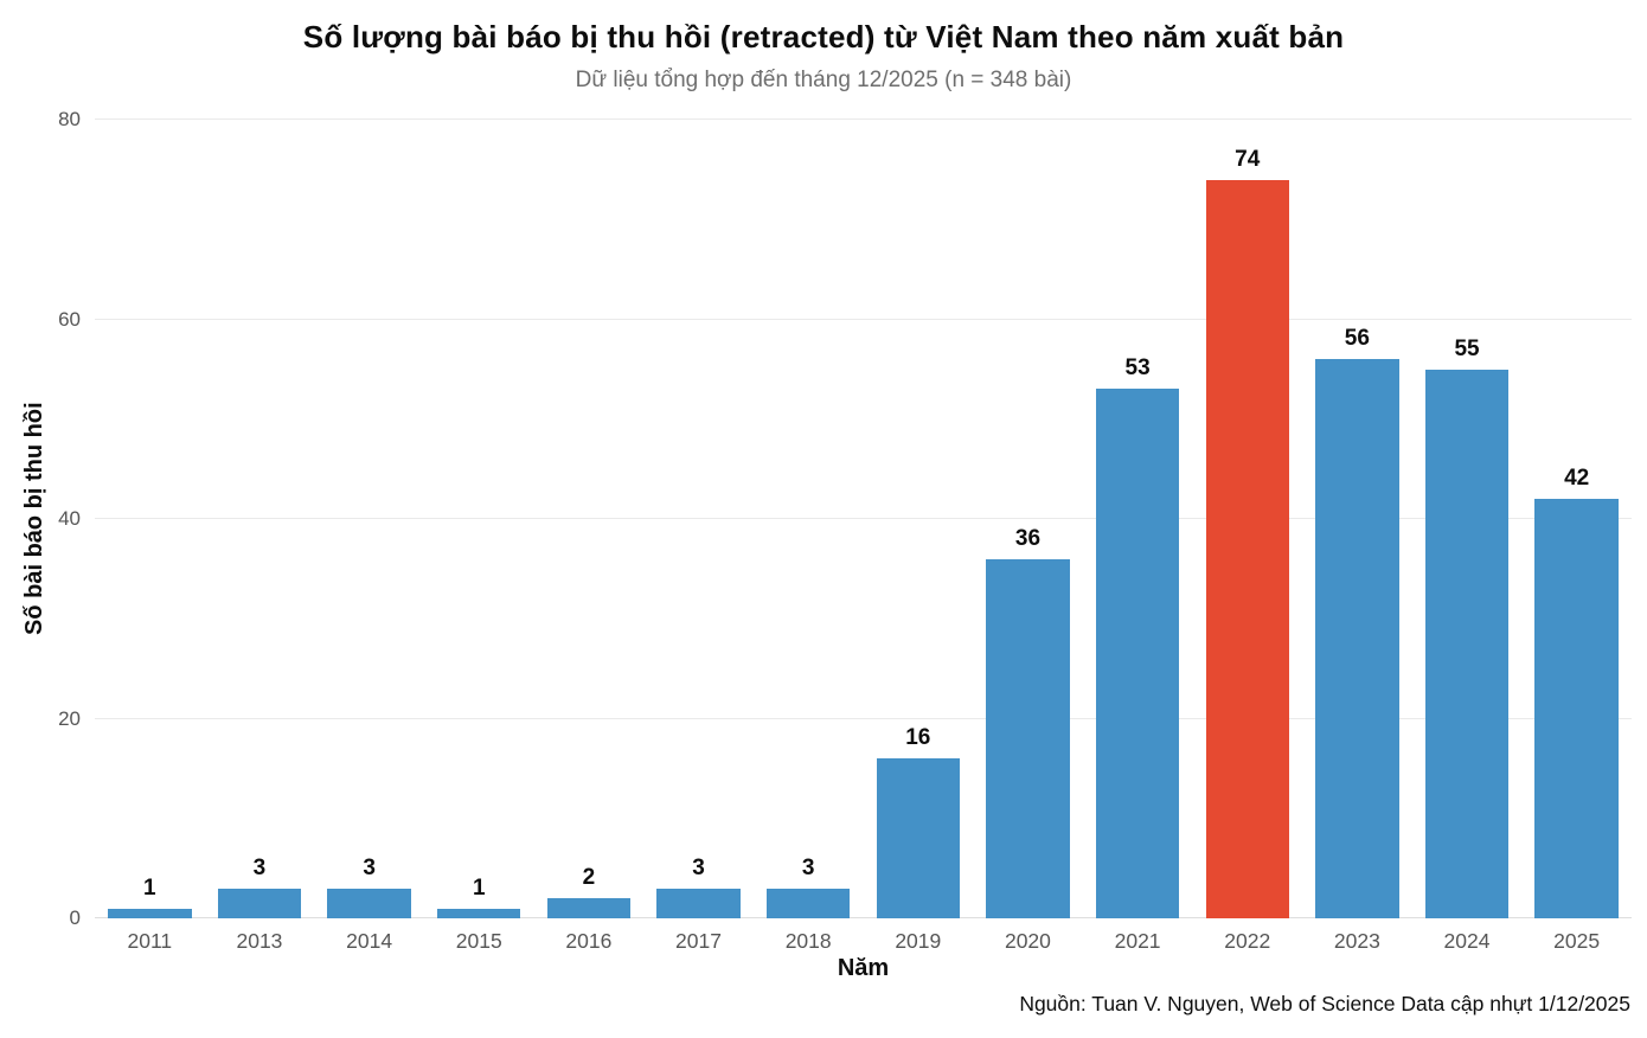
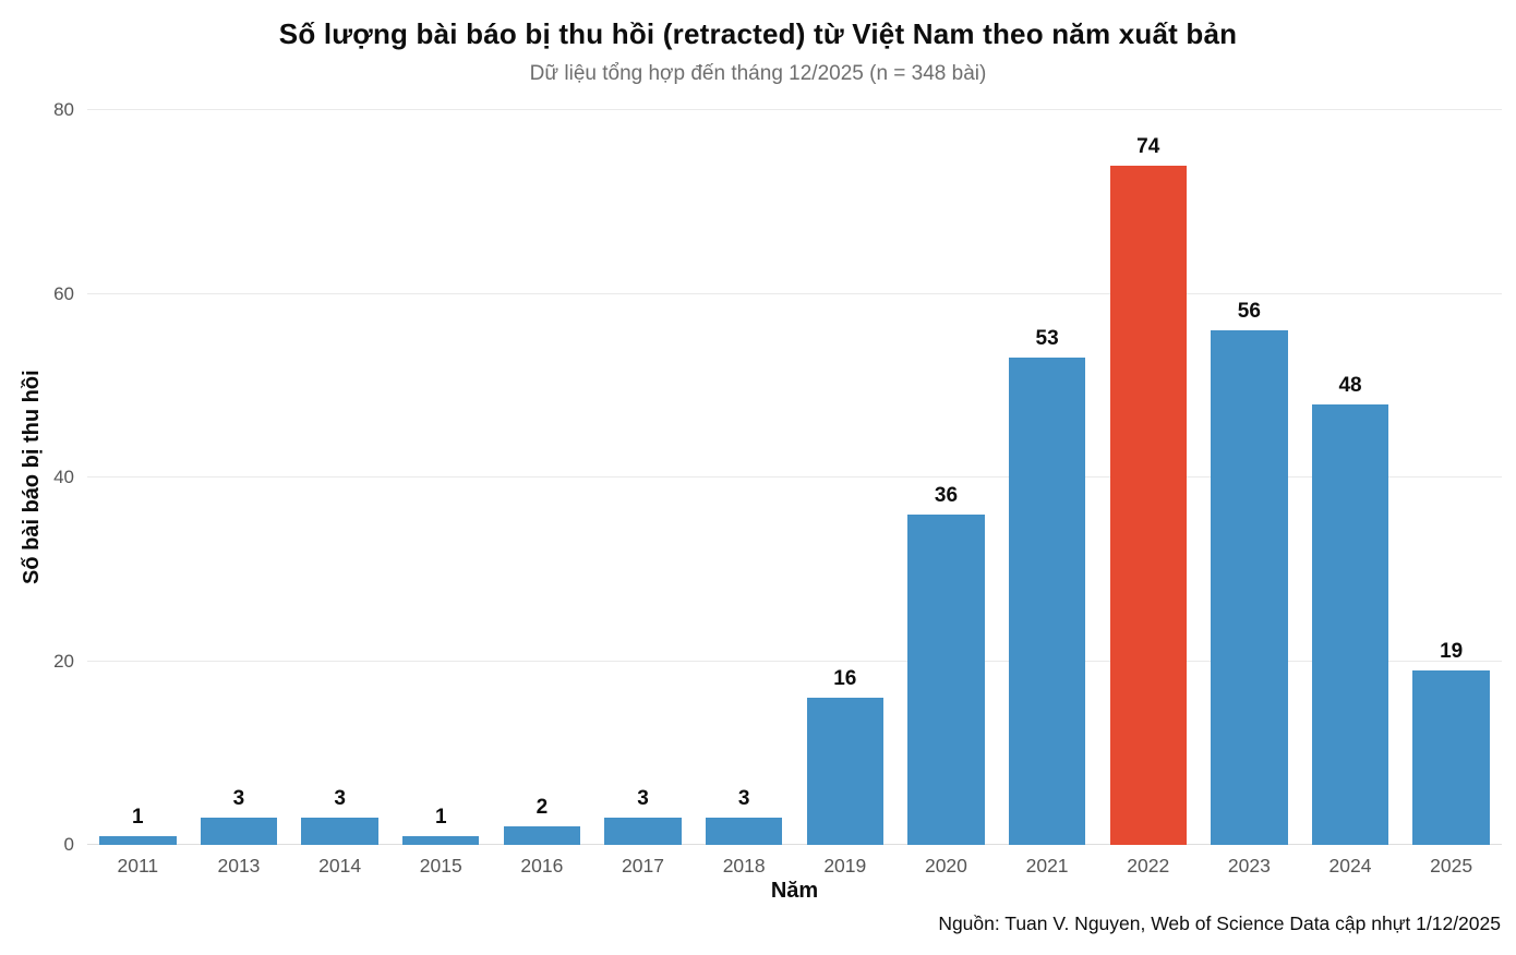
2024: 55 -> 48
2025: 42 -> 19
